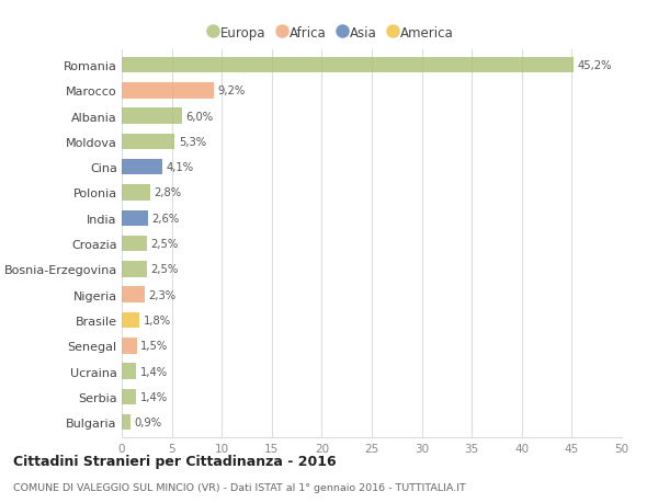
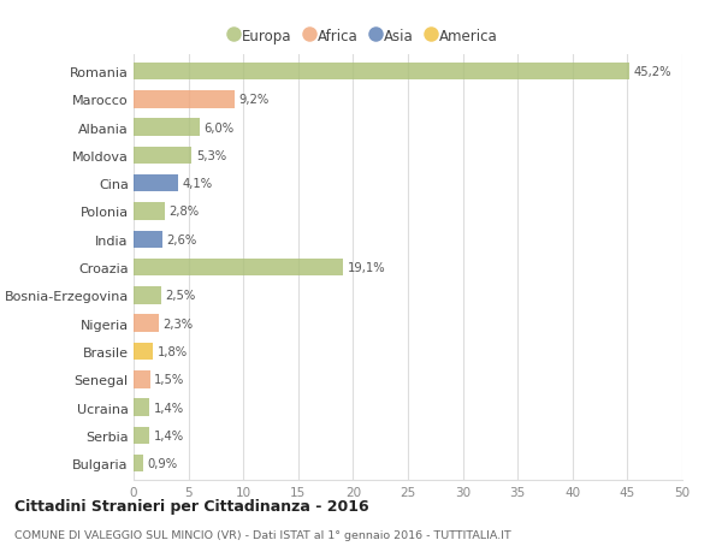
Croazia: 2,5% -> 19,1%
